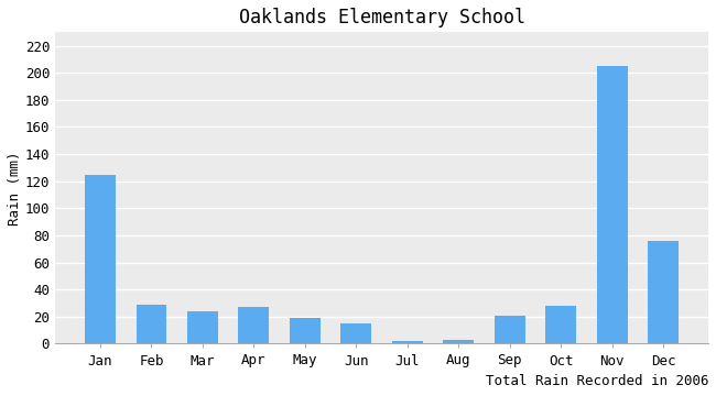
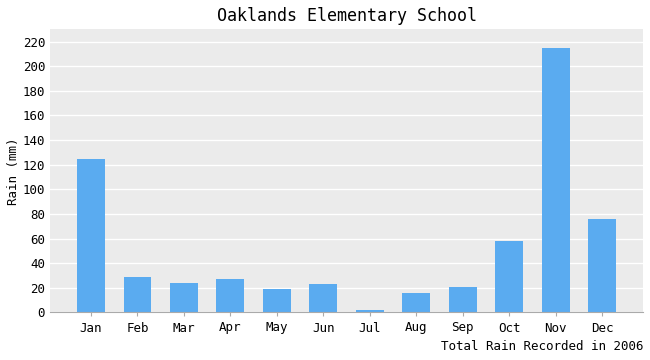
Jun: 15 -> 23
Aug: 3 -> 16
Oct: 28 -> 58
Nov: 205 -> 215
